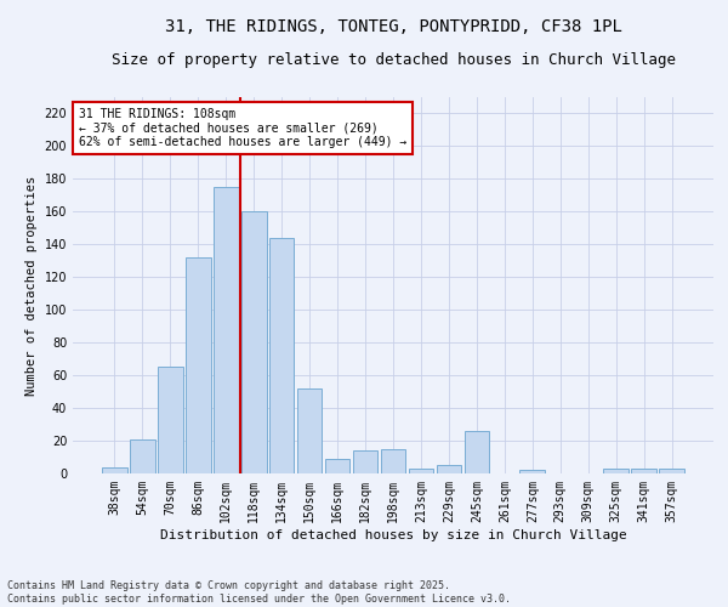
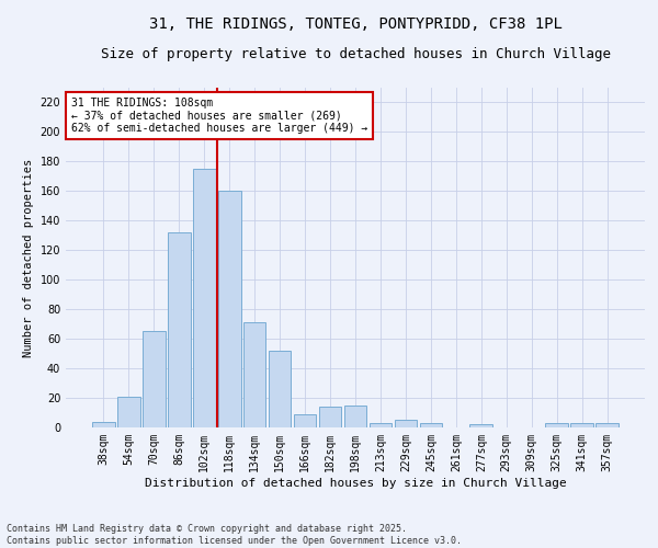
134sqm: 144 -> 71
245sqm: 26 -> 3
